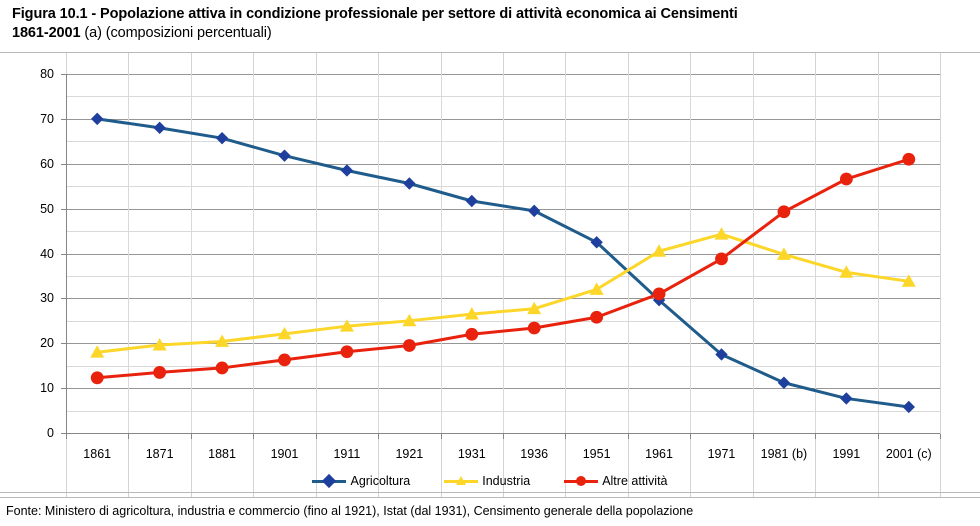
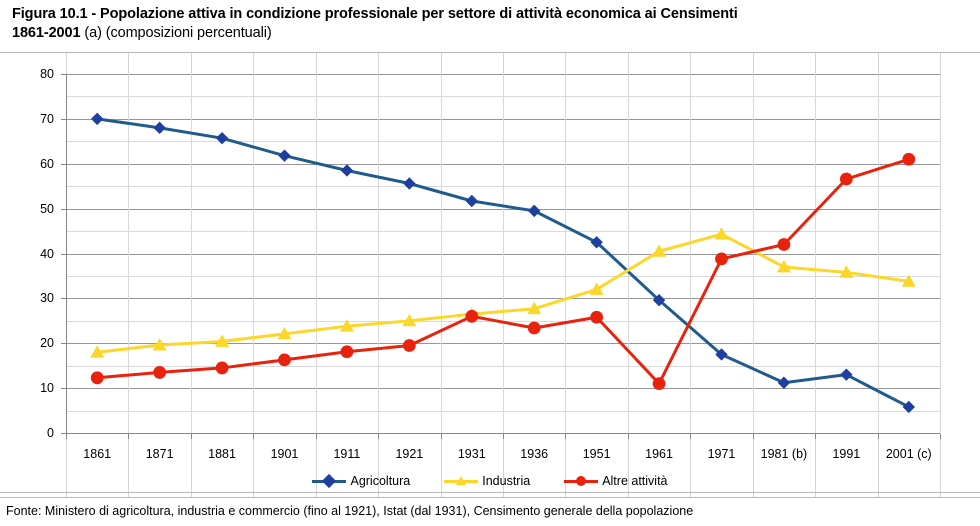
Altre attività/1931: 22 -> 26
Altre attività/1961: 31 -> 11
Industria/1981 (b): 40 -> 37
Altre attività/1981 (b): 49 -> 42
Agricoltura/1991: 8 -> 13
